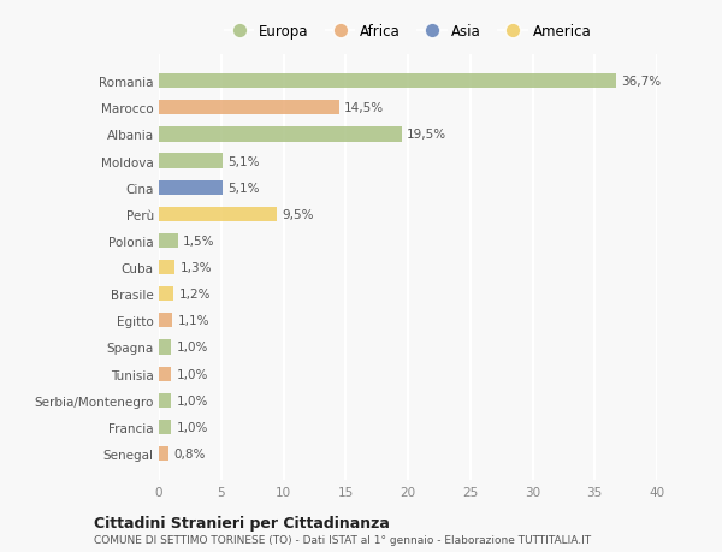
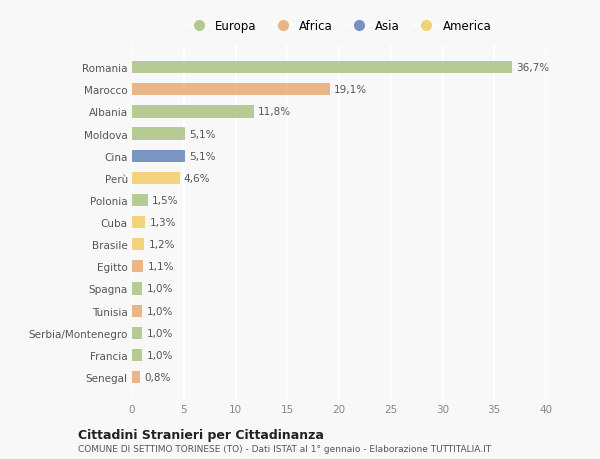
Marocco: 14,5% -> 19,1%
Albania: 19,5% -> 11,8%
Perù: 9,5% -> 4,6%
